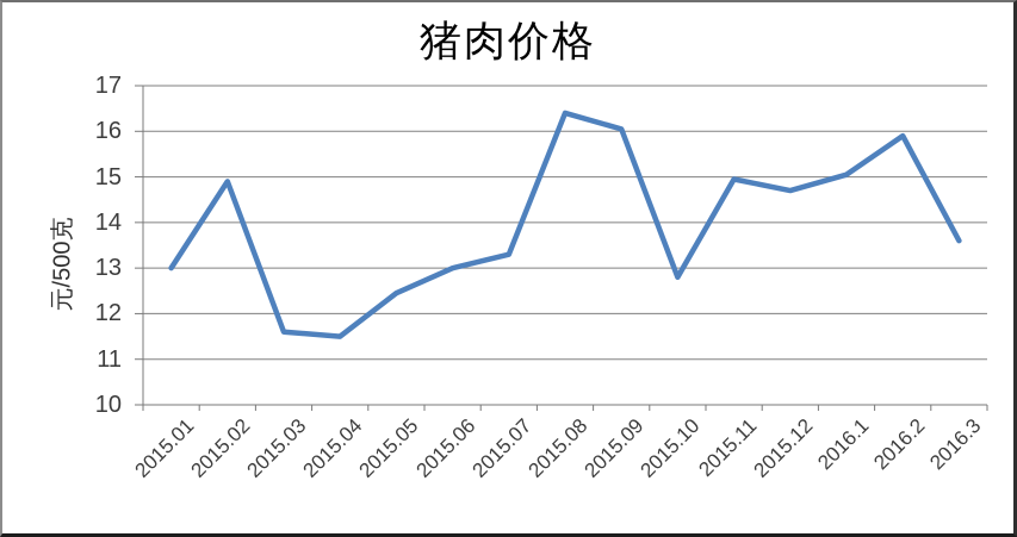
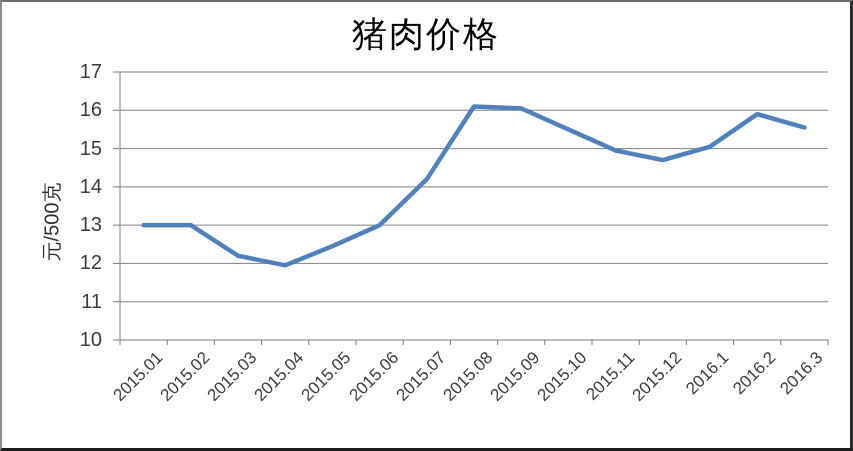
2015.02: 14.9 -> 13.0
2015.03: 11.6 -> 12.2
2015.04: 11.5 -> 11.9
2015.07: 13.3 -> 14.2
2015.08: 16.4 -> 16.1
2015.10: 12.8 -> 15.5
2016.3: 13.6 -> 15.6
